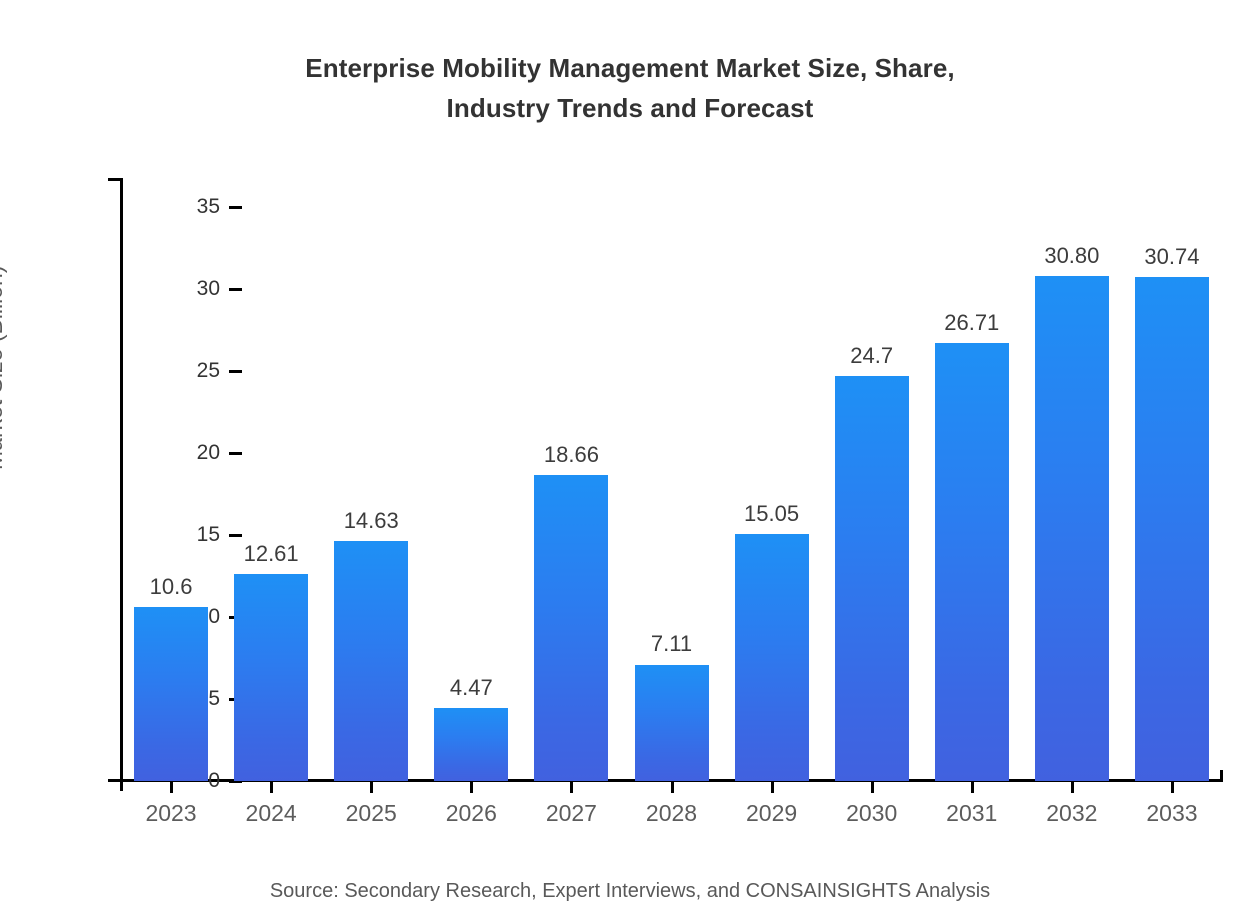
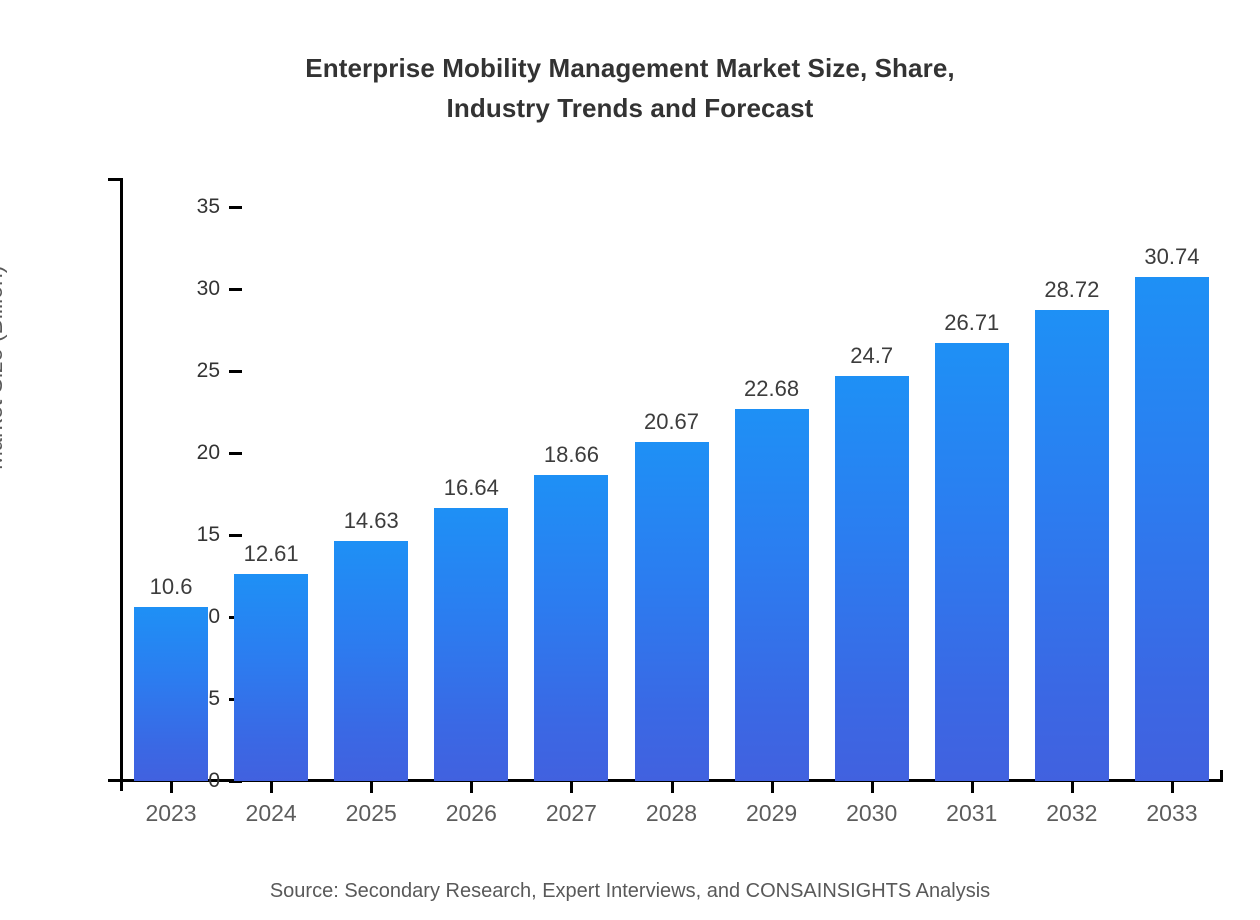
2026: 4.47 -> 16.64
2028: 7.11 -> 20.67
2029: 15.05 -> 22.68
2032: 30.80 -> 28.72
